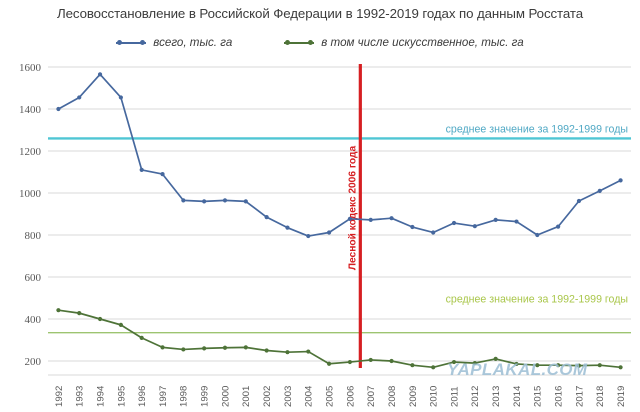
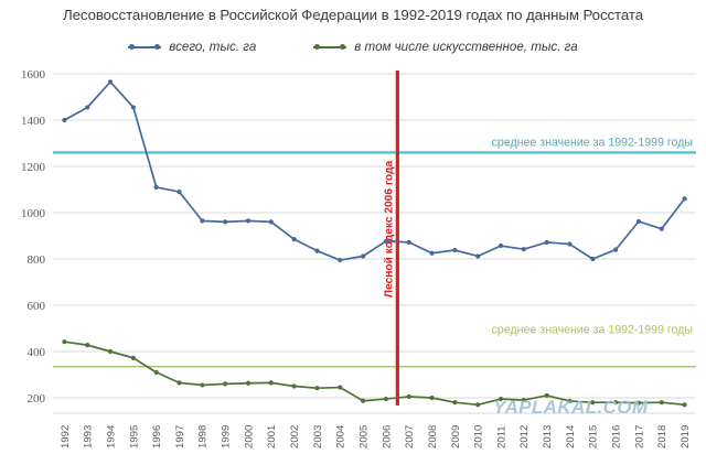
всего, тыс. га/2008: 880 -> 820
всего, тыс. га/2018: 1010 -> 930
